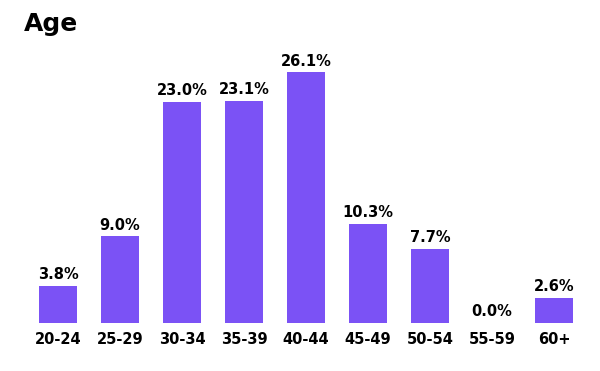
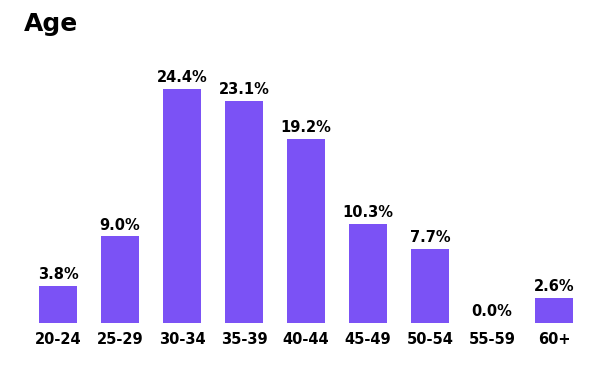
30-34: 23.0% -> 24.4%
40-44: 26.1% -> 19.2%
